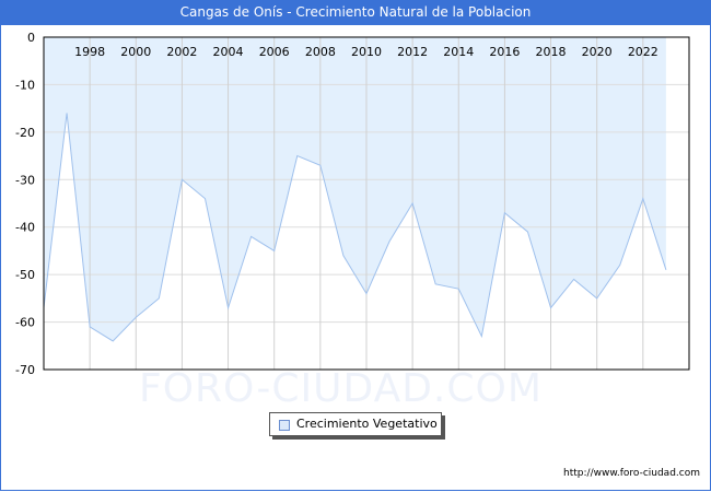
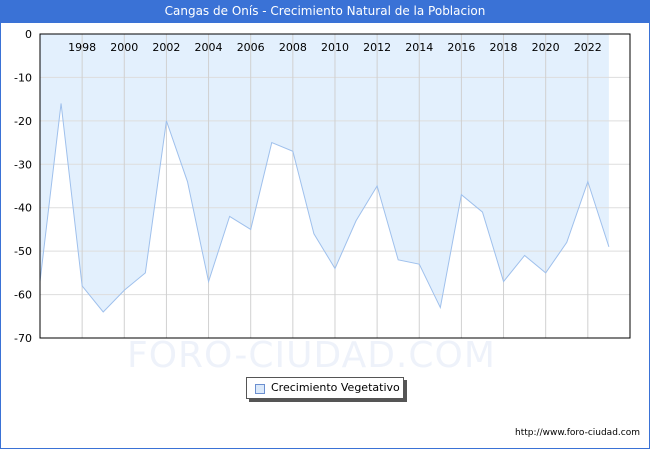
1998: -61 -> -58
2002: -30 -> -20
